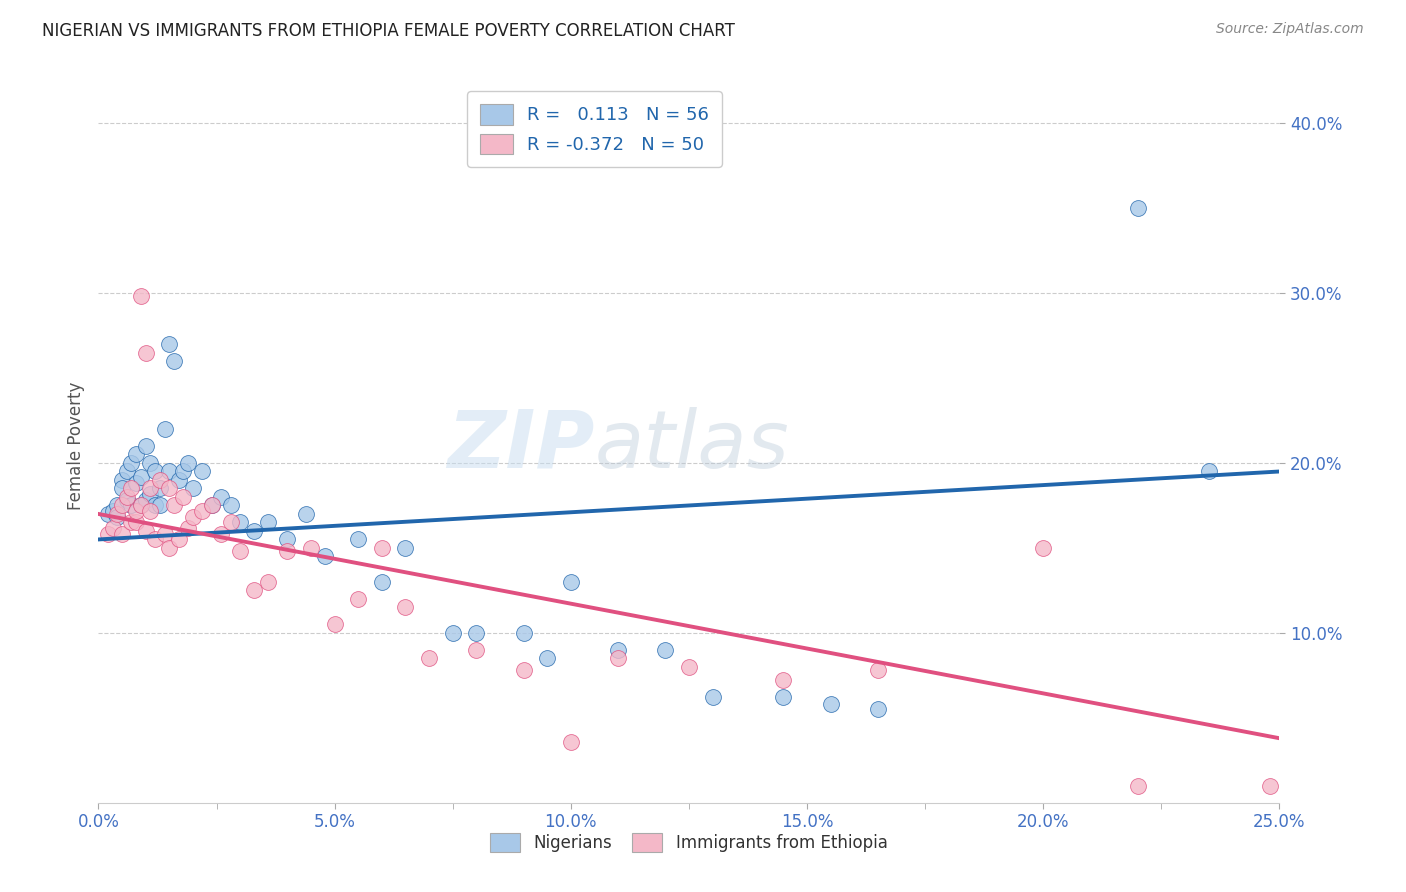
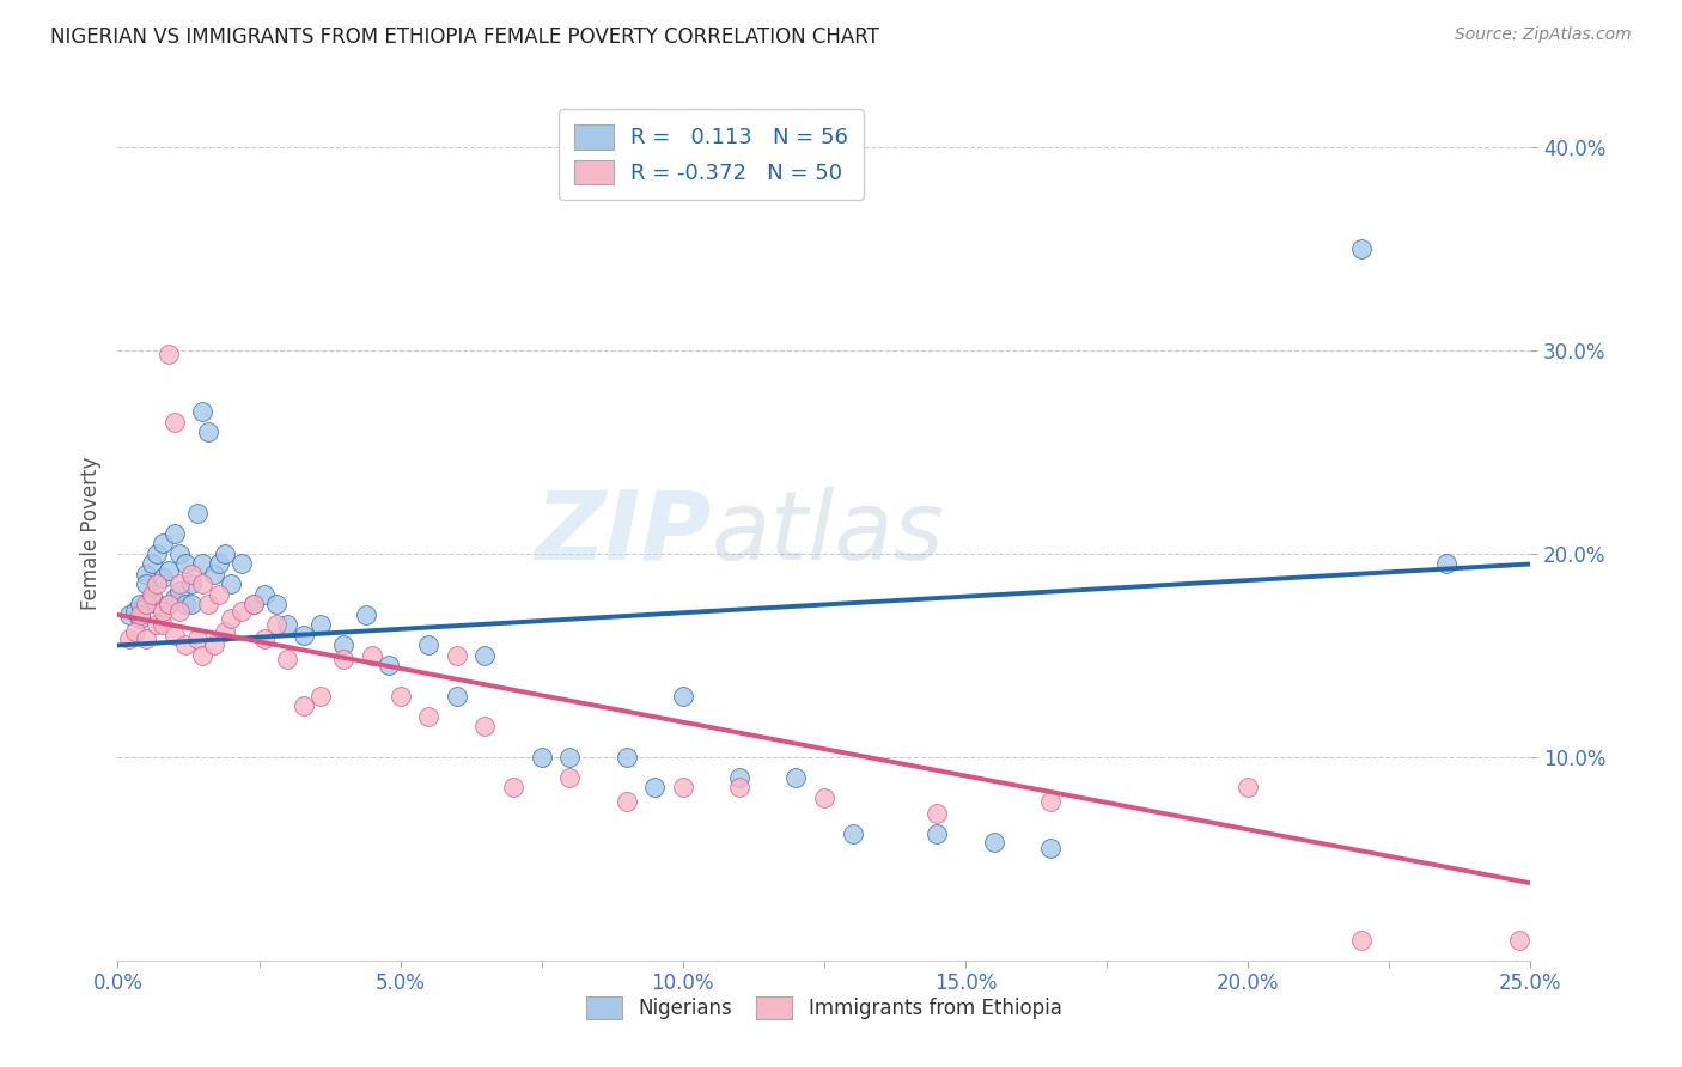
Immigrants from Ethiopia/5.0%: 10.5% -> 13.0%
Immigrants from Ethiopia/10.0%: 3.6% -> 8.5%
Immigrants from Ethiopia/20.0%: 15.0% -> 8.5%
